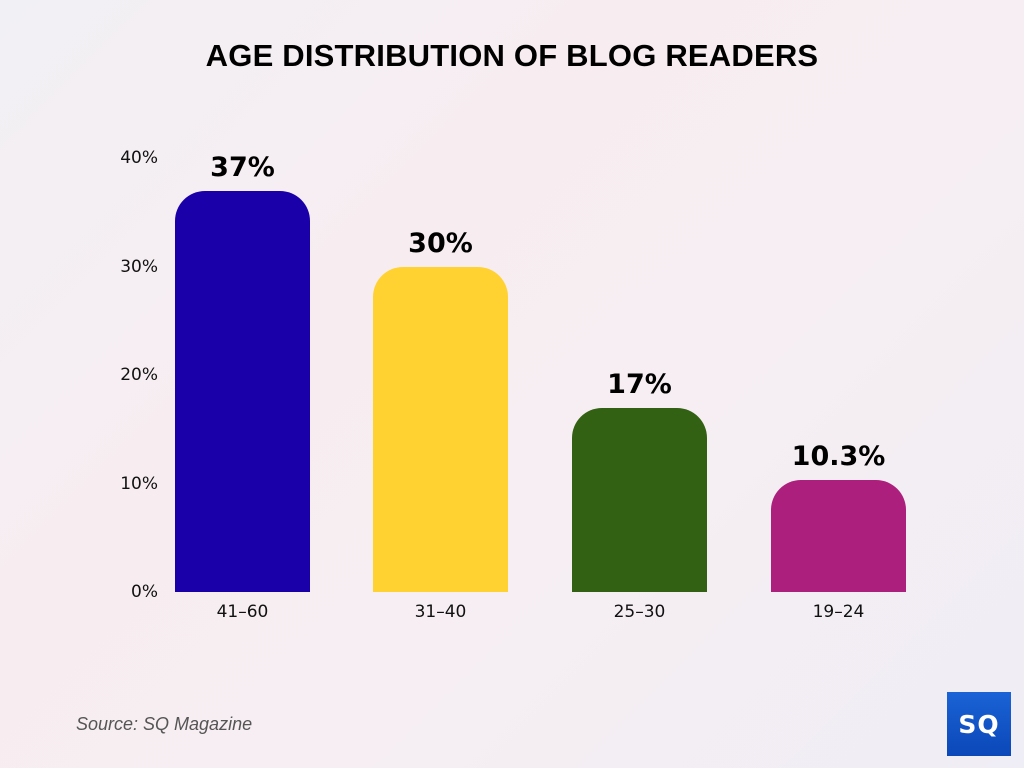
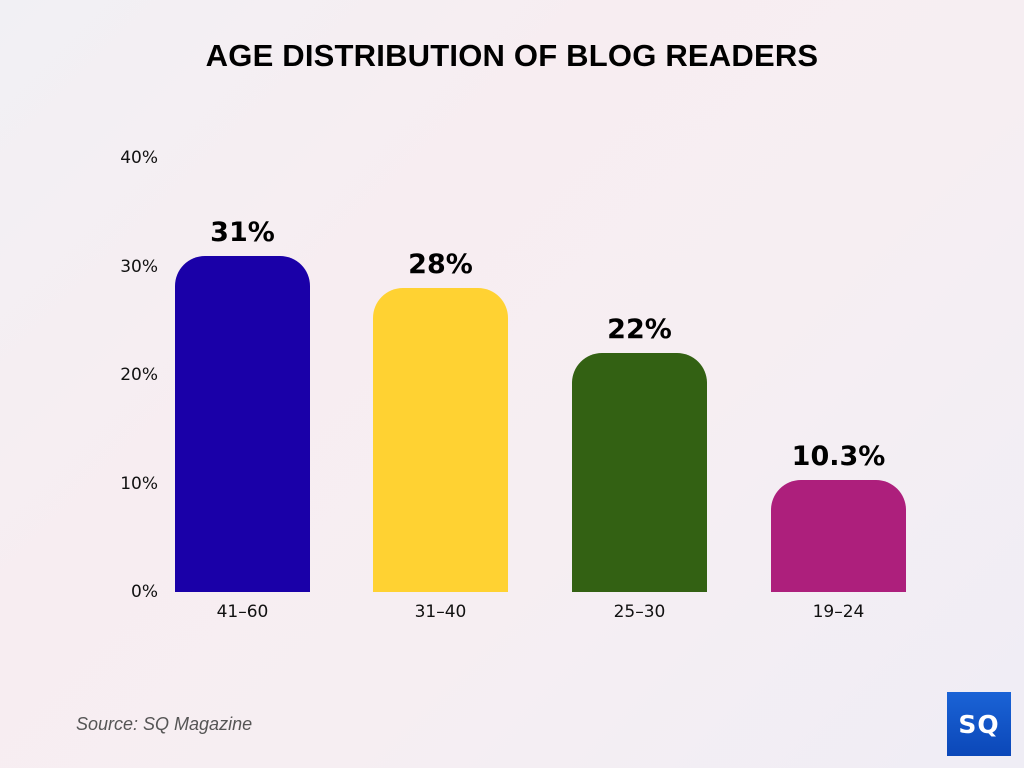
41–60: 37% -> 31%
31–40: 30% -> 28%
25–30: 17% -> 22%
